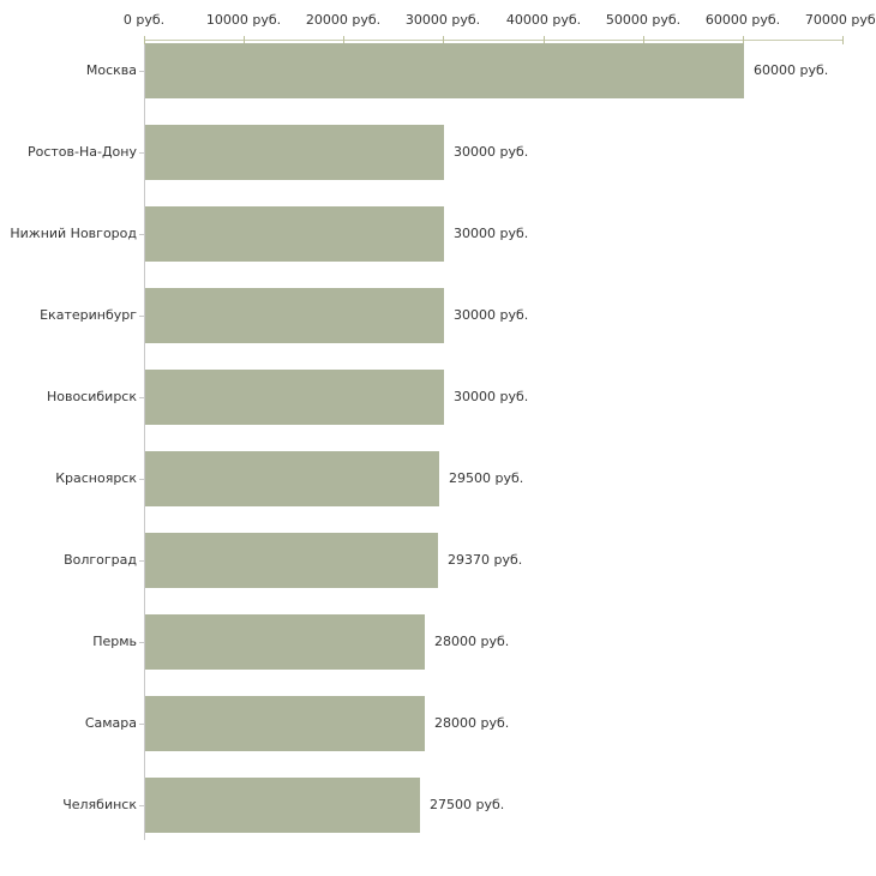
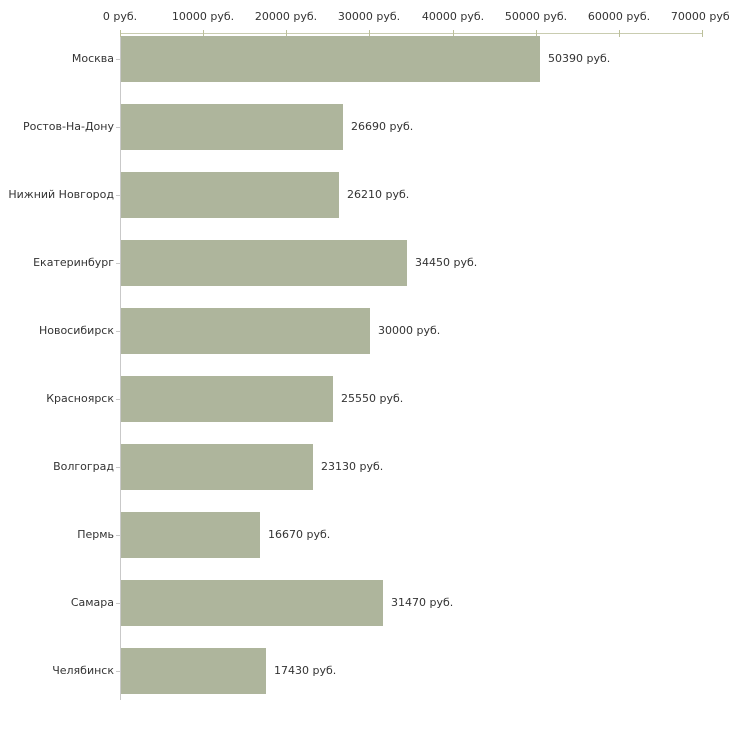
Москва: 60000 -> 50390
Ростов-На-Дону: 30000 -> 26690
Нижний Новгород: 30000 -> 26210
Екатеринбург: 30000 -> 34450
Красноярск: 29500 -> 25550
Волгоград: 29370 -> 23130
Пермь: 28000 -> 16670
Самара: 28000 -> 31470
Челябинск: 27500 -> 17430
